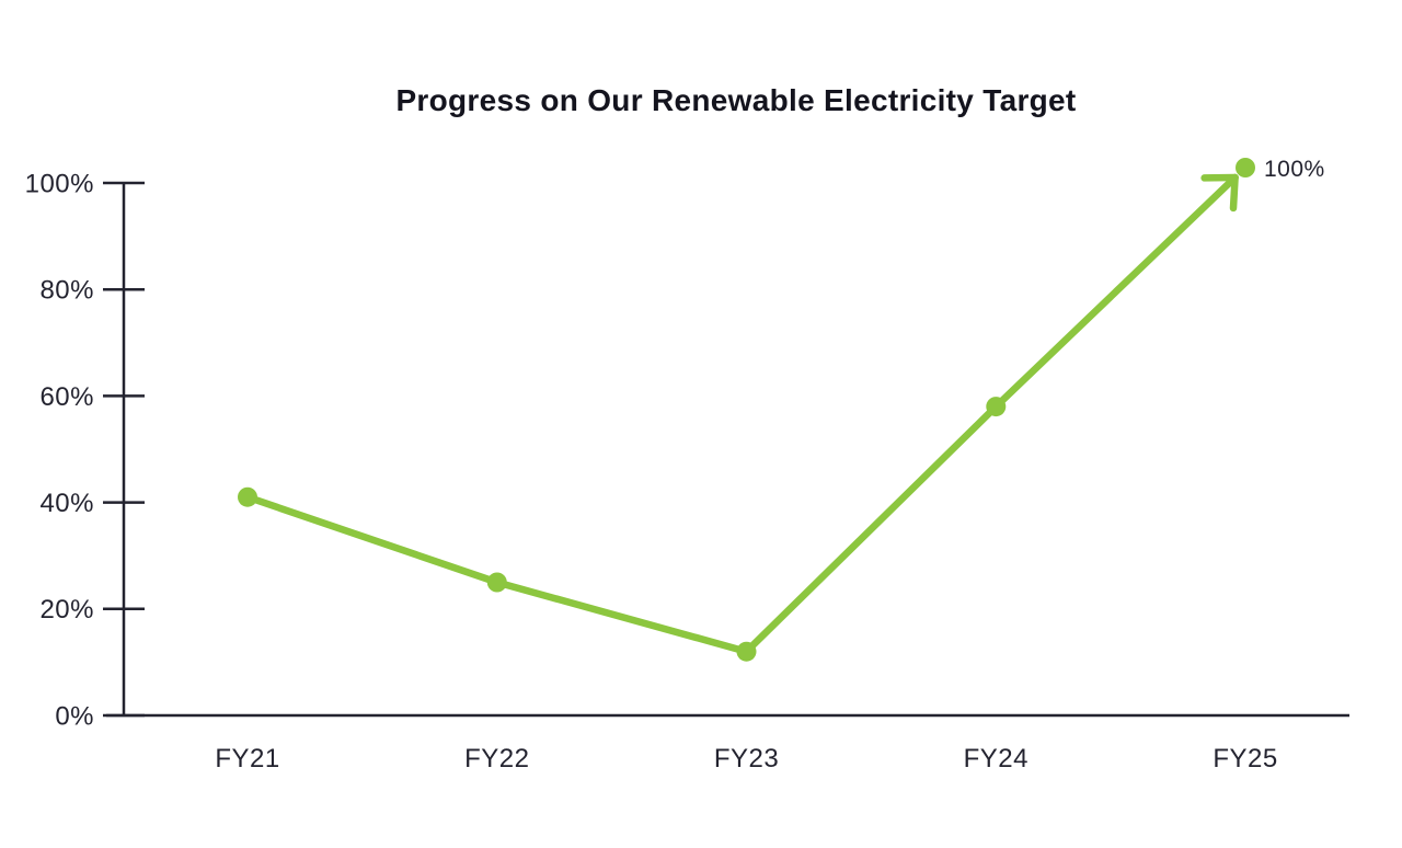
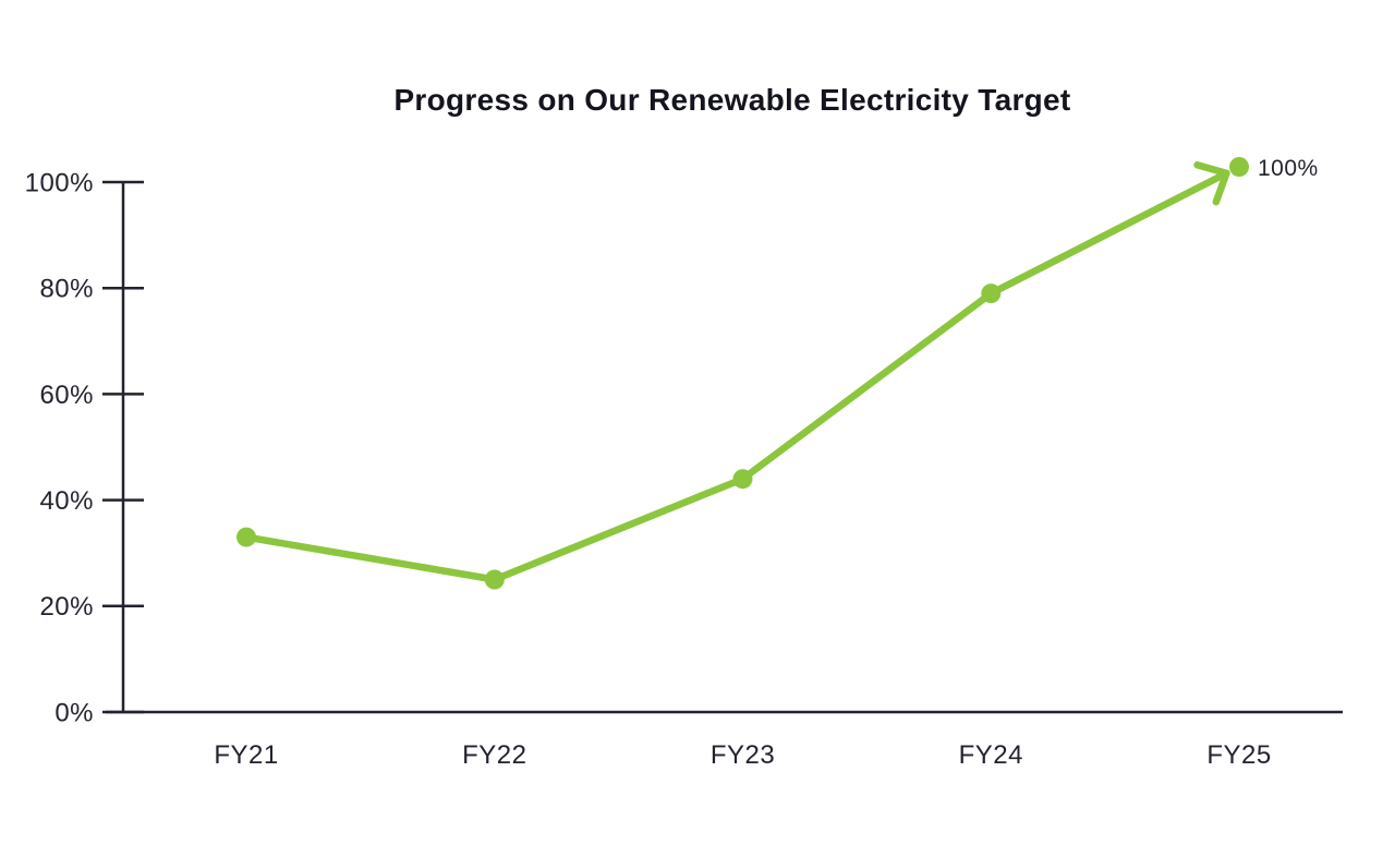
FY21: 41% -> 33%
FY23: 12% -> 44%
FY24: 58% -> 79%
